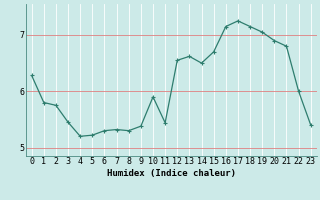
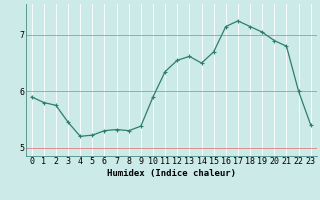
0: 6.28 -> 5.90
11: 5.44 -> 6.35
